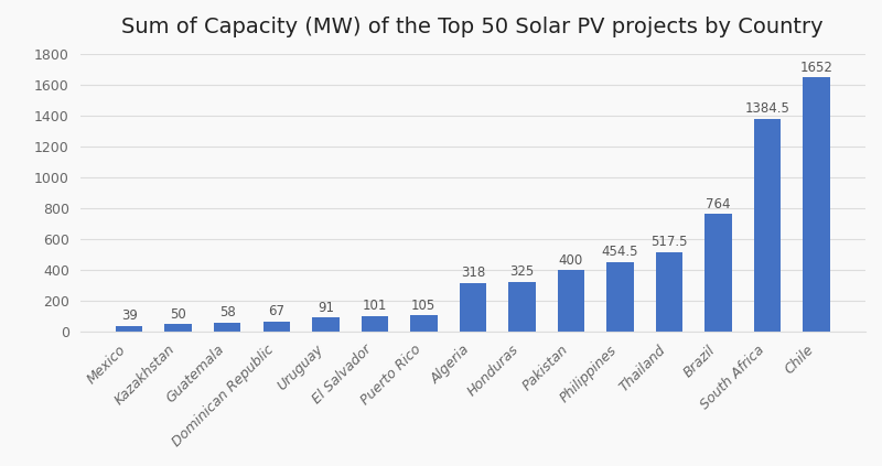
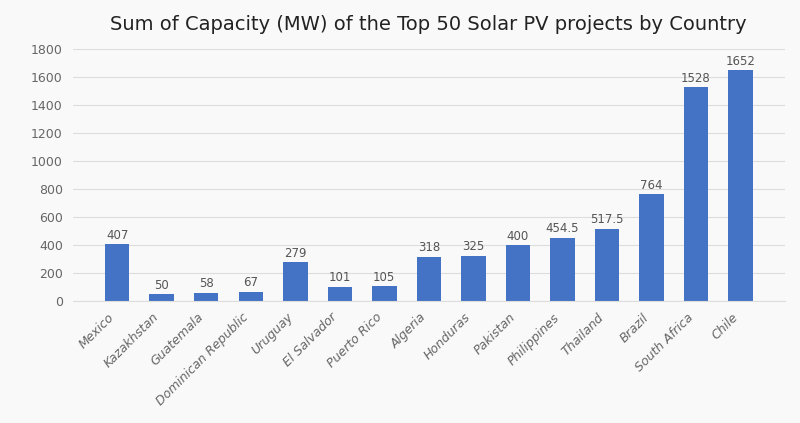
Mexico: 39 -> 407
Uruguay: 91 -> 279
South Africa: 1384.5 -> 1528
